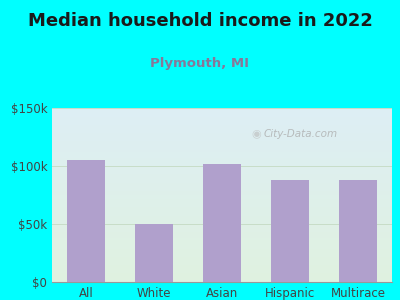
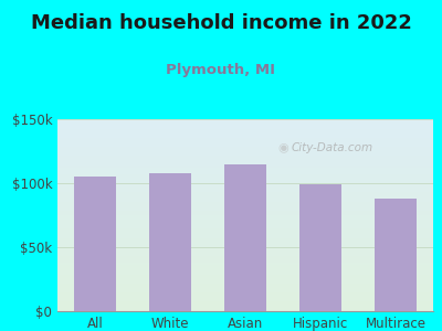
White: $50k -> $108k
Asian: $102k -> $115k
Hispanic: $88k -> $99k
